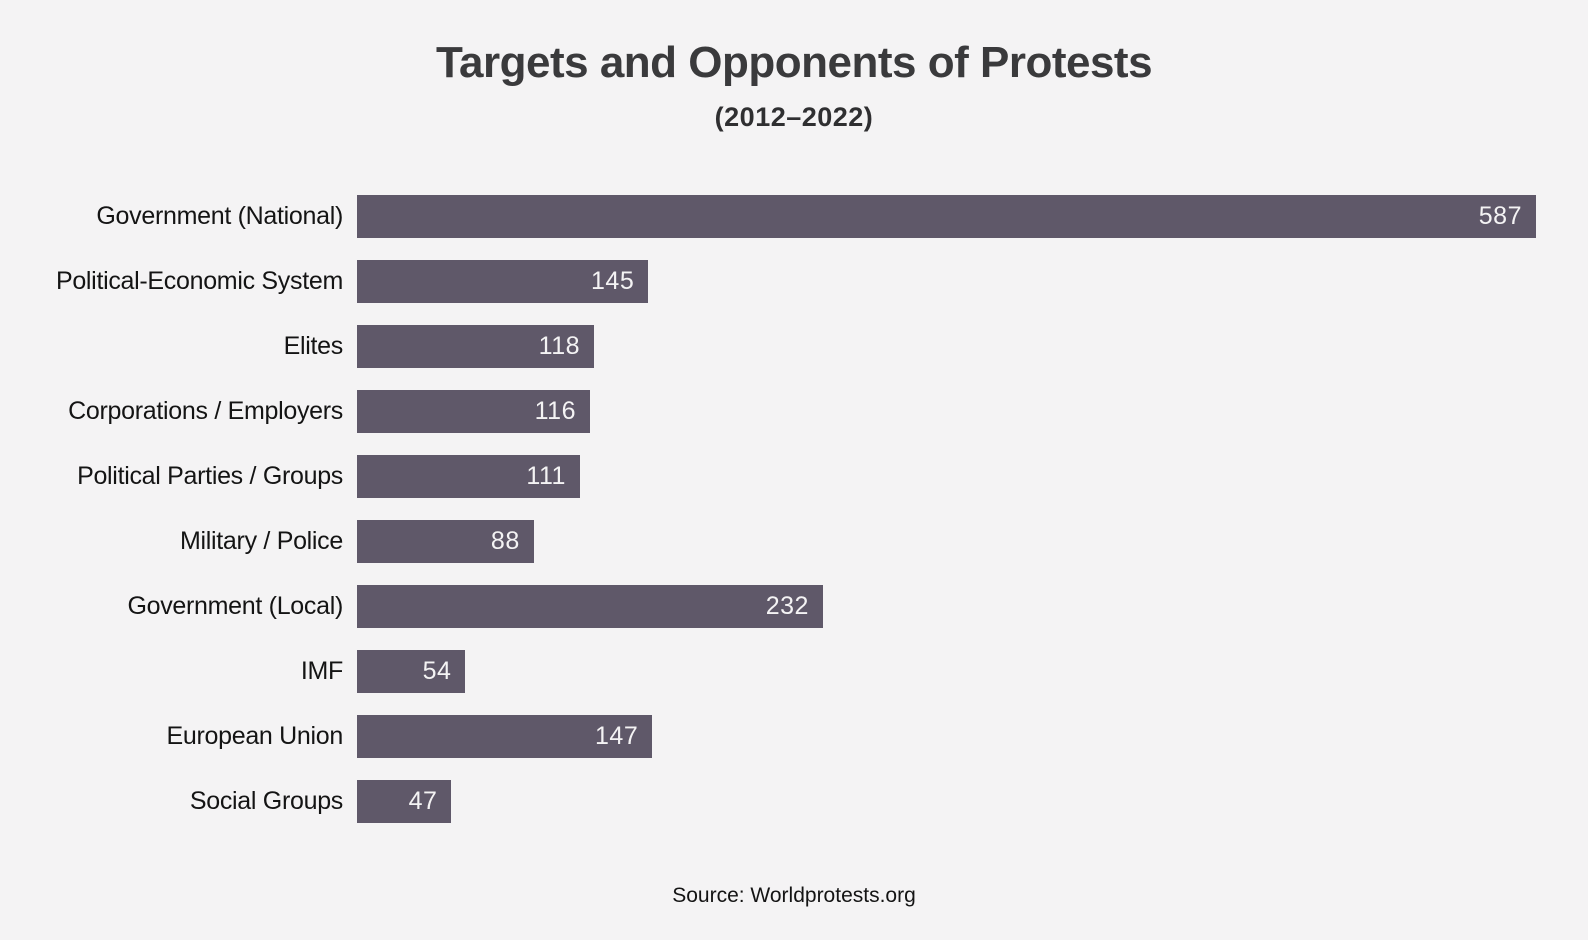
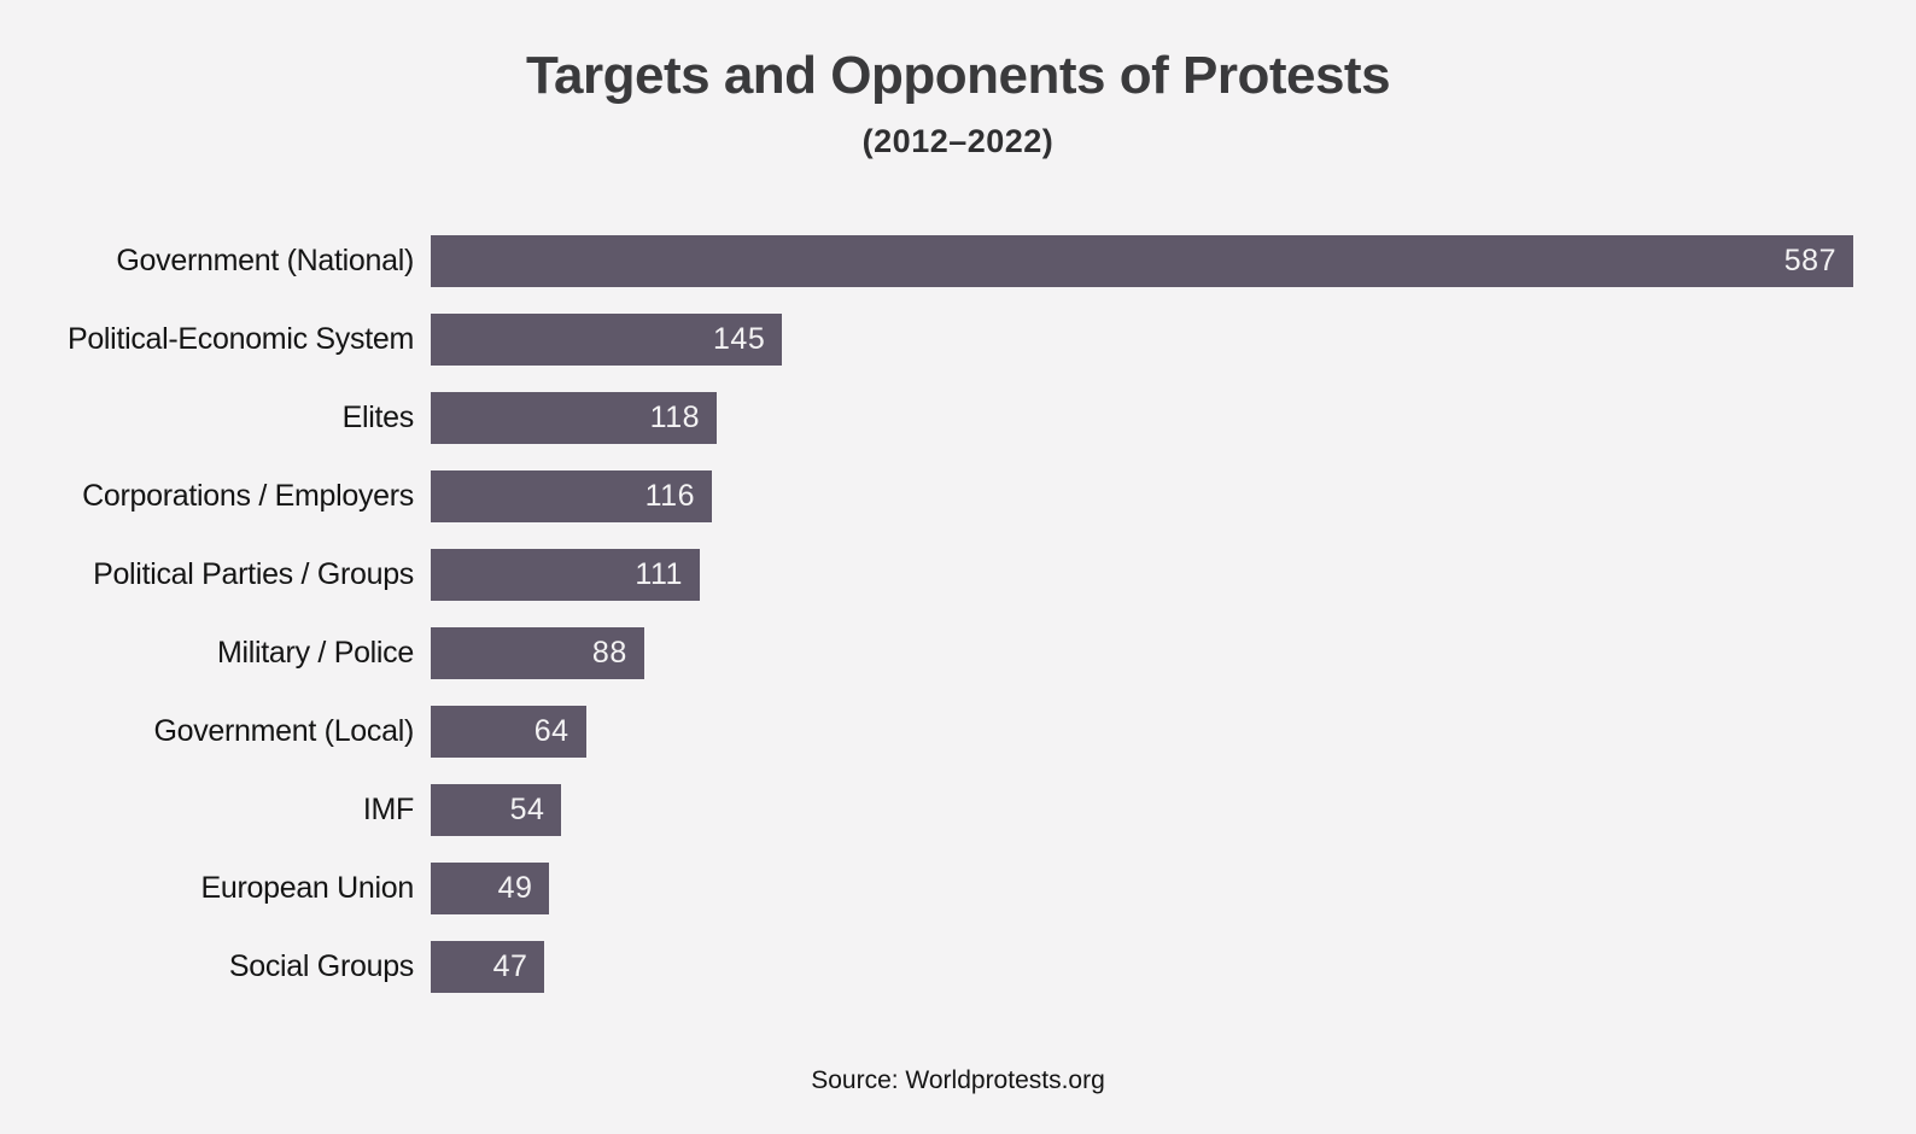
Government (Local): 232 -> 64
European Union: 147 -> 49
